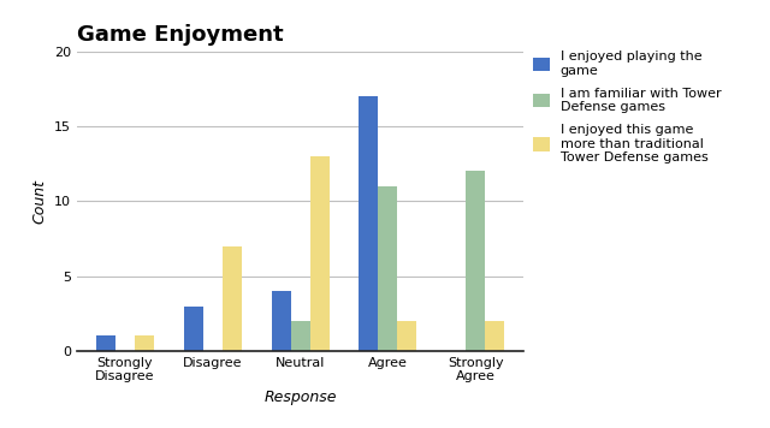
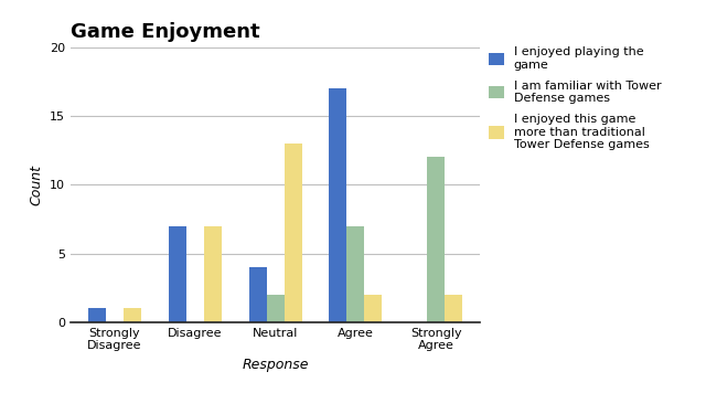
I enjoyed playing the game/Disagree: 3 -> 7
I am familiar with Tower Defense games/Agree: 11 -> 7
